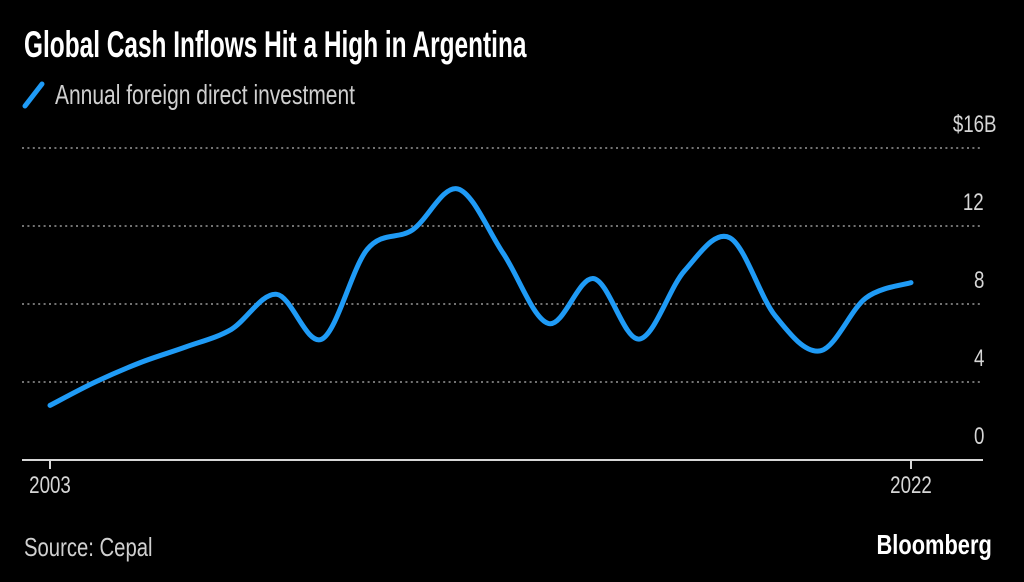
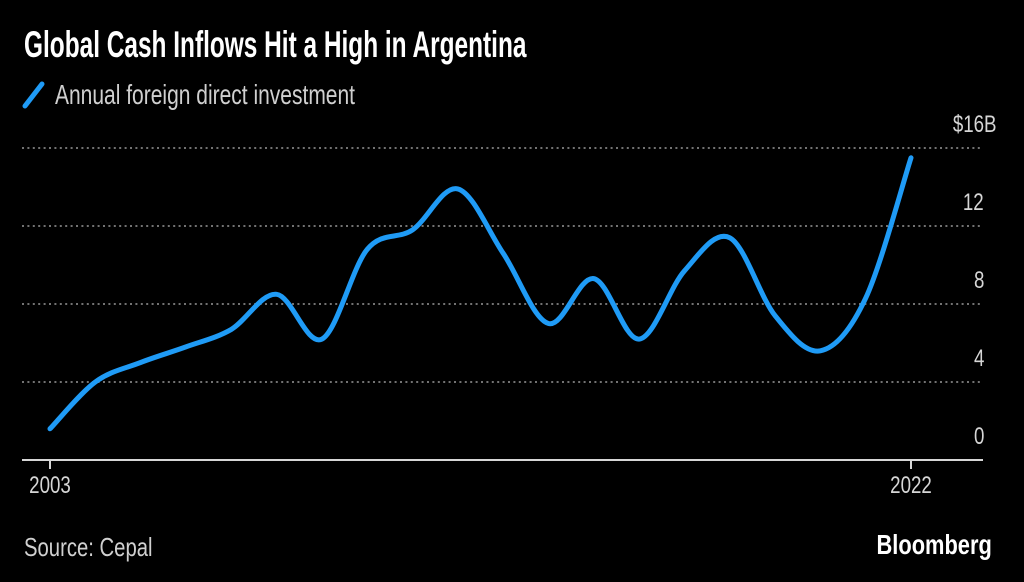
2003: 2.8 -> 1.6
2022: 9.1 -> 15.5
